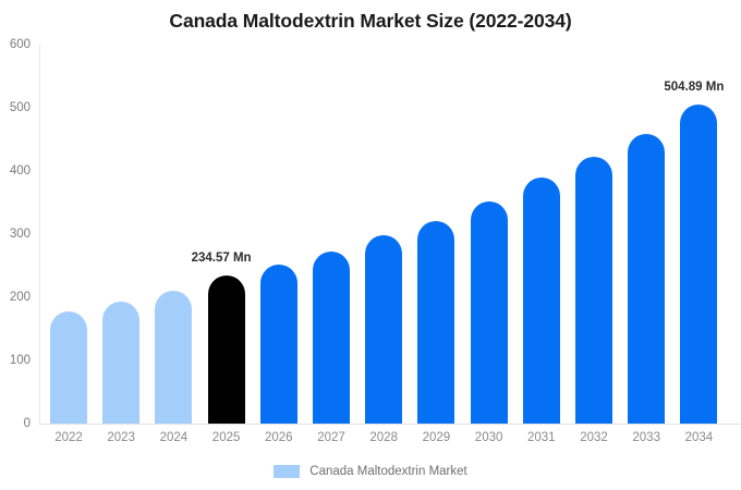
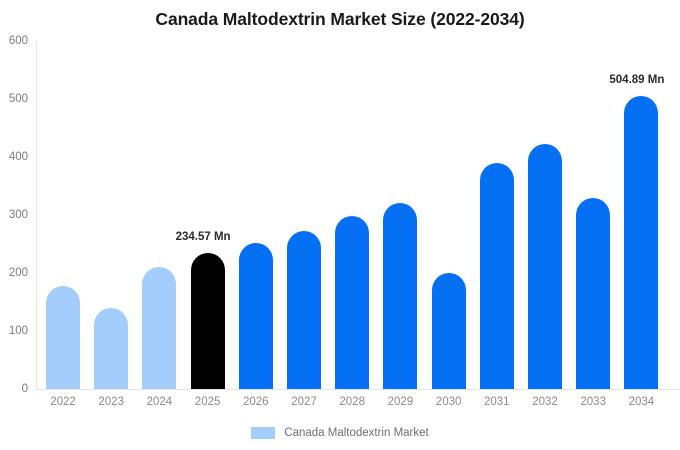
2023: 190 -> 140
2030: 350 -> 200
2033: 460 -> 330
